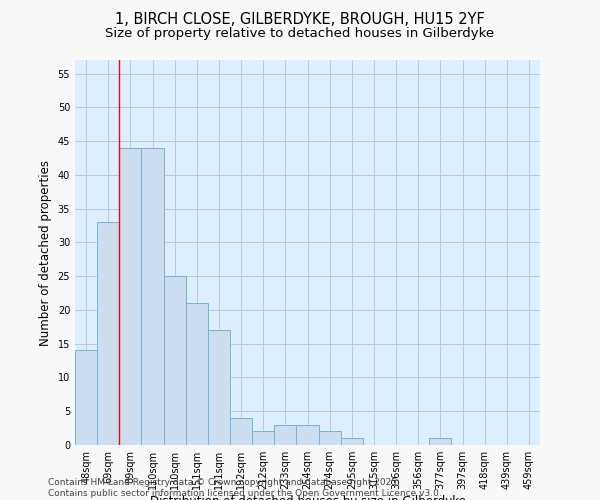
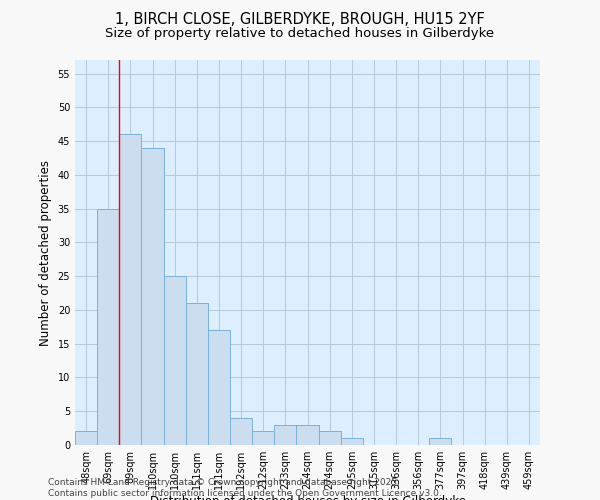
48sqm: 14 -> 2
69sqm: 33 -> 35
89sqm: 44 -> 46
